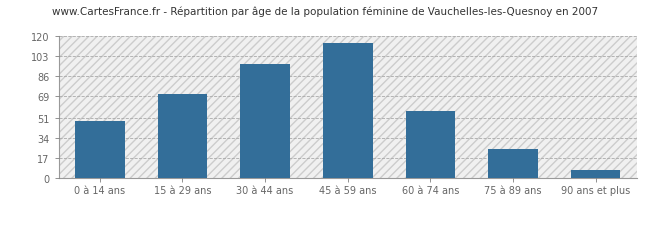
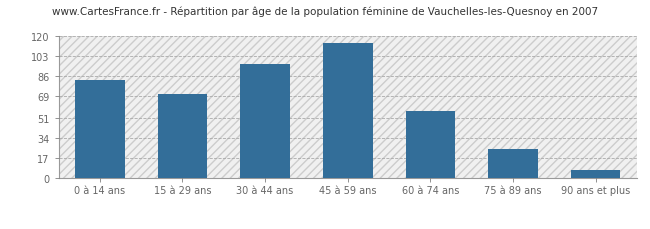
0 à 14 ans: 48 -> 83
